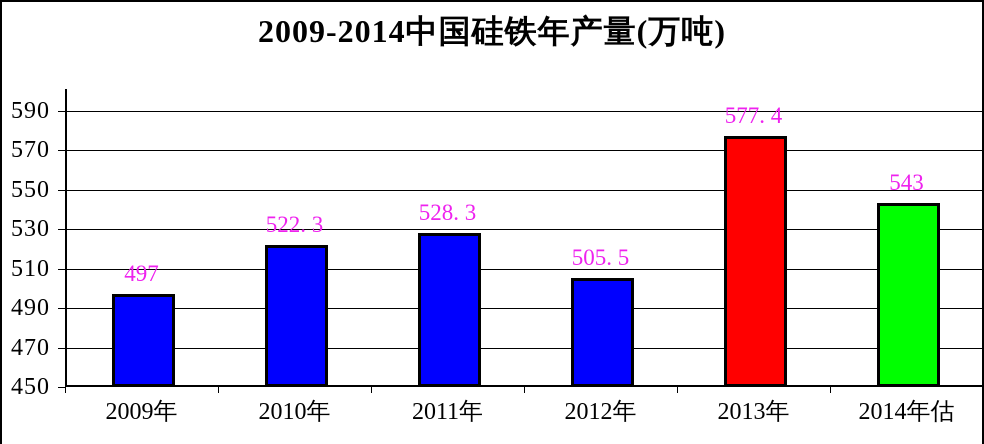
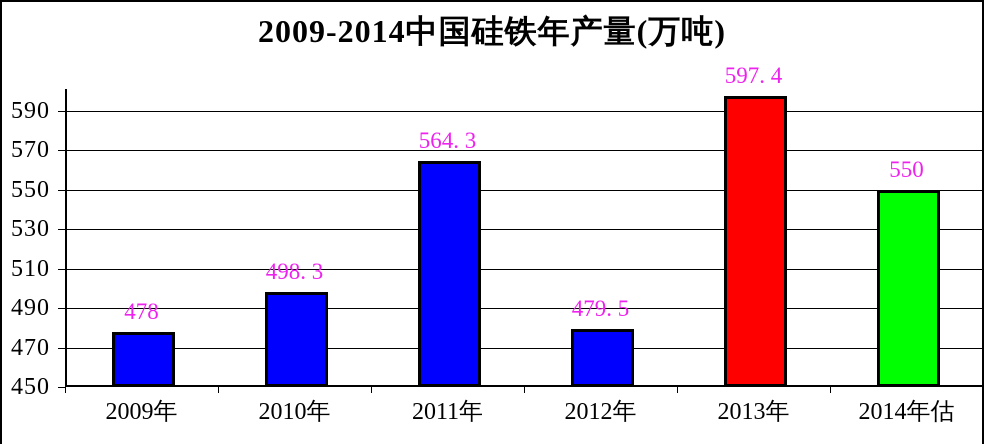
2009年: 497 -> 478
2010年: 522 -> 498
2011年: 528 -> 564
2012年: 505 -> 479
2013年: 577 -> 597
2014年估: 543 -> 550
